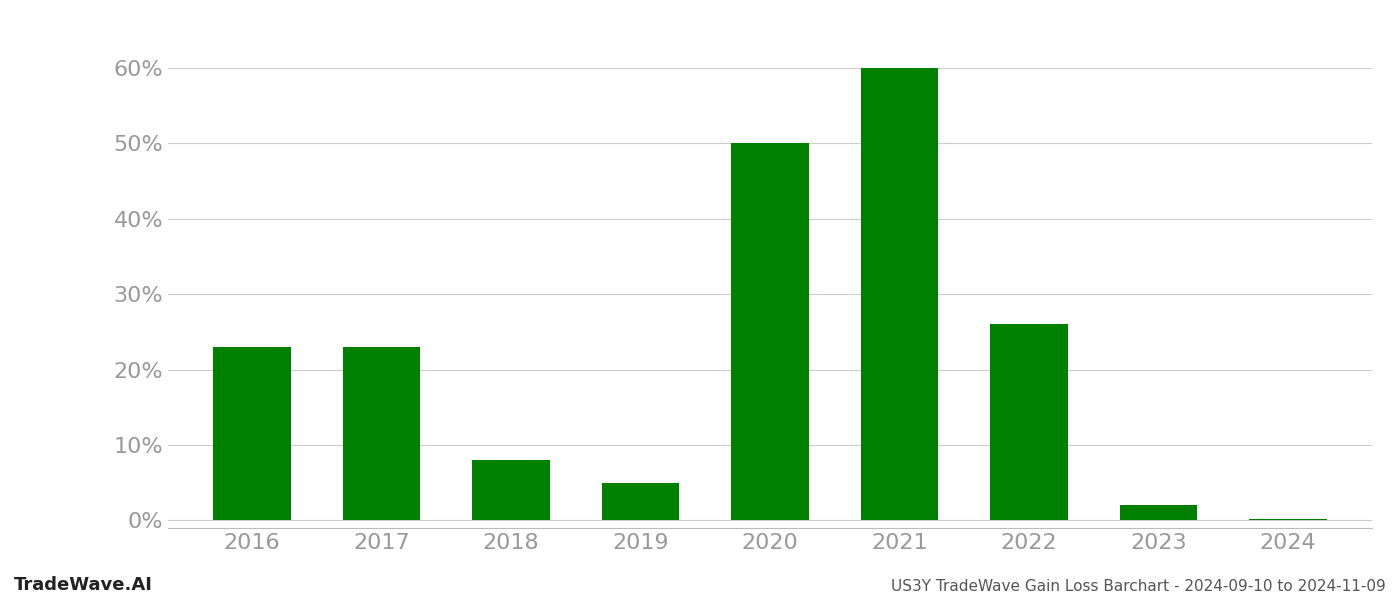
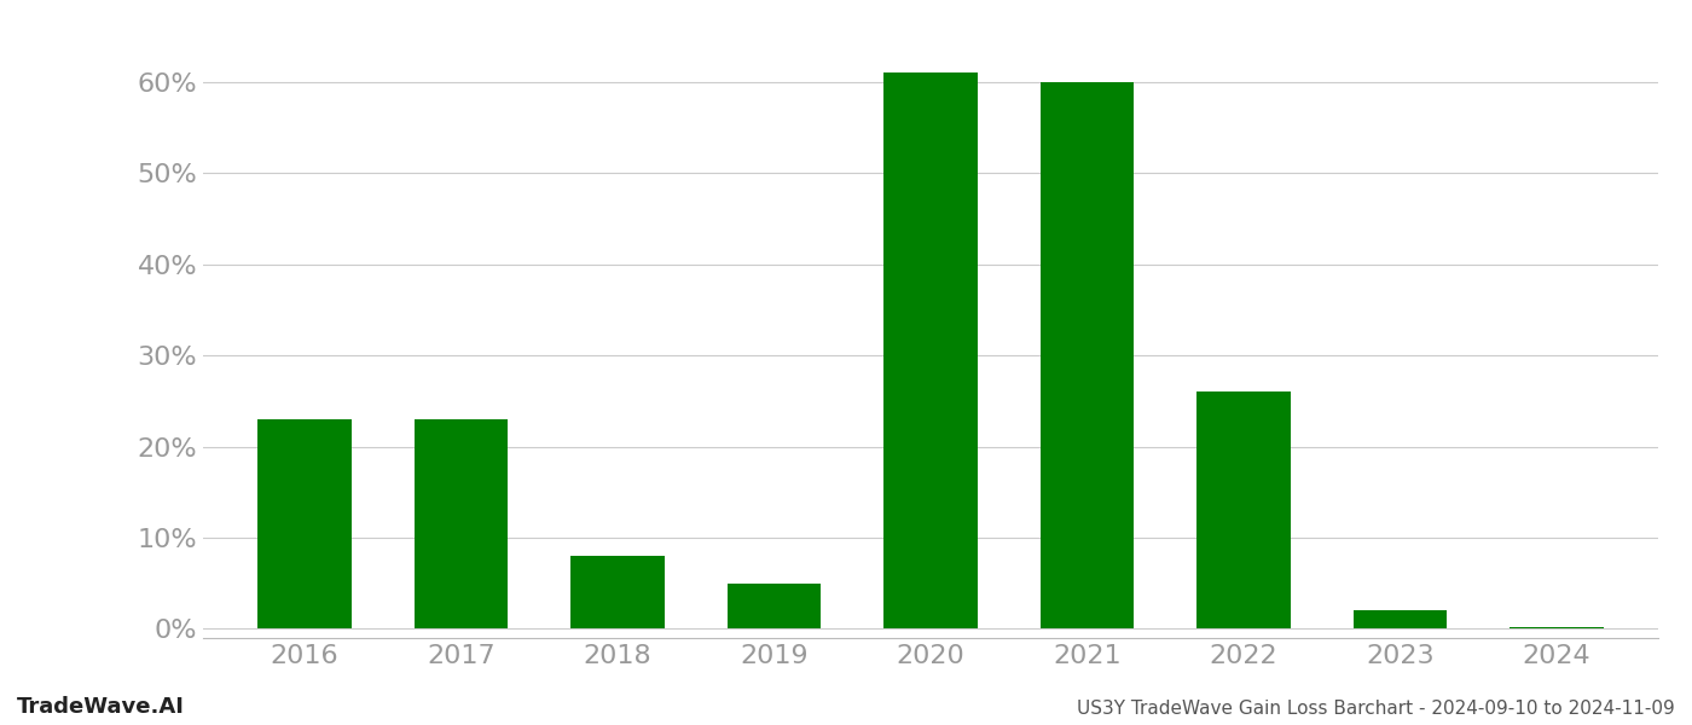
2020: 50.0% -> 61.0%
